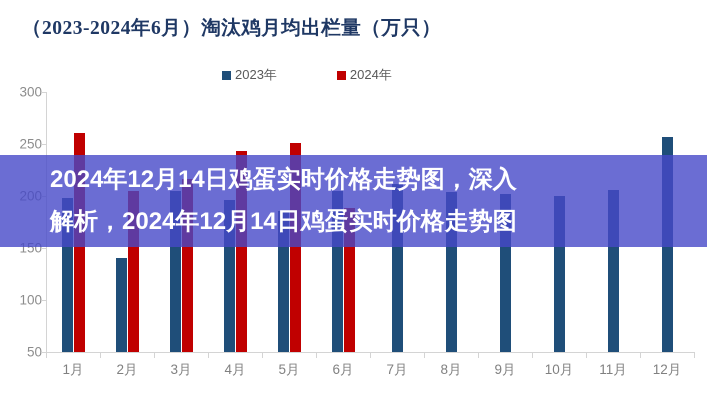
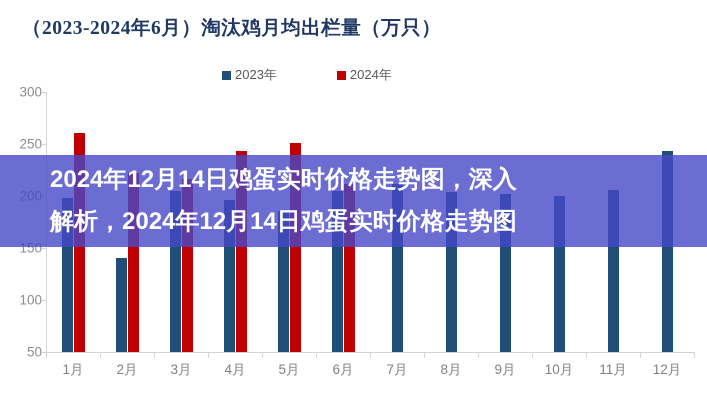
2024年/2月: 205 -> 222
2024年/6月: 188 -> 212
2023年/12月: 257 -> 243
